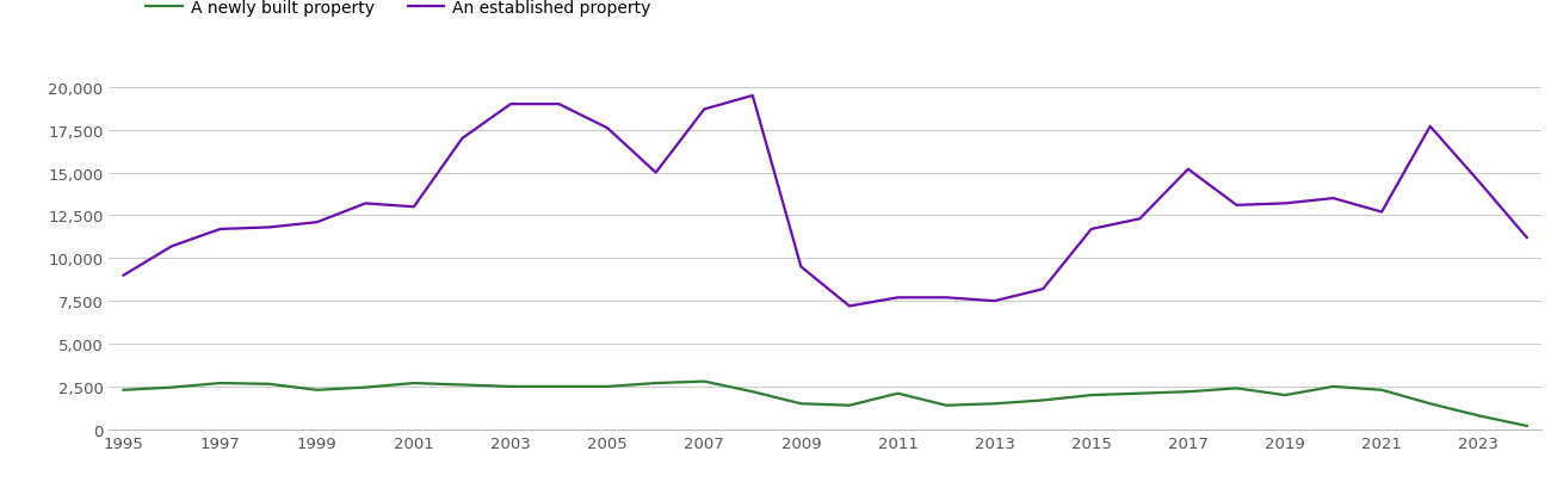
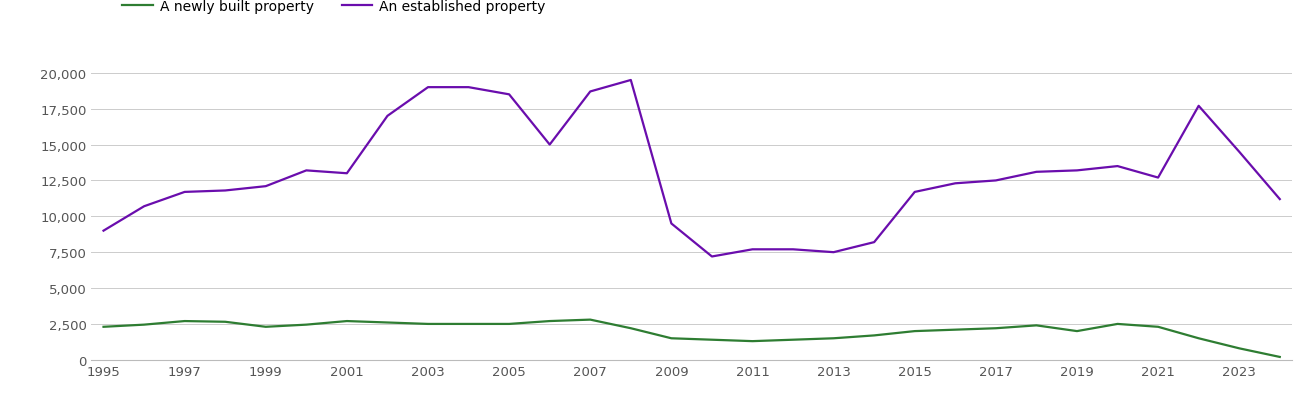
An established property/2005: 17,600 -> 18,500
A newly built property/2011: 2,100 -> 1,300
An established property/2017: 15,200 -> 12,500
